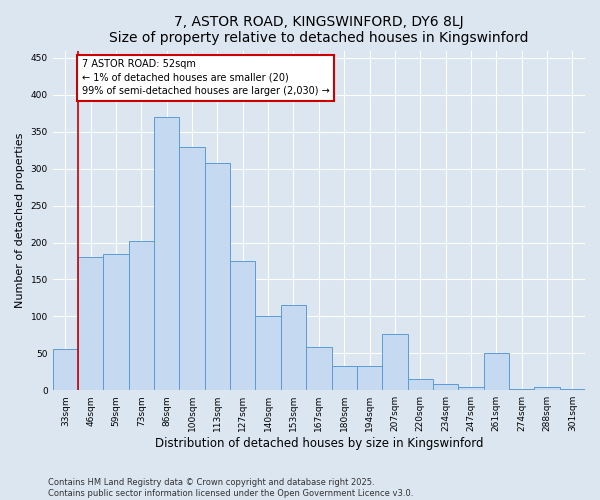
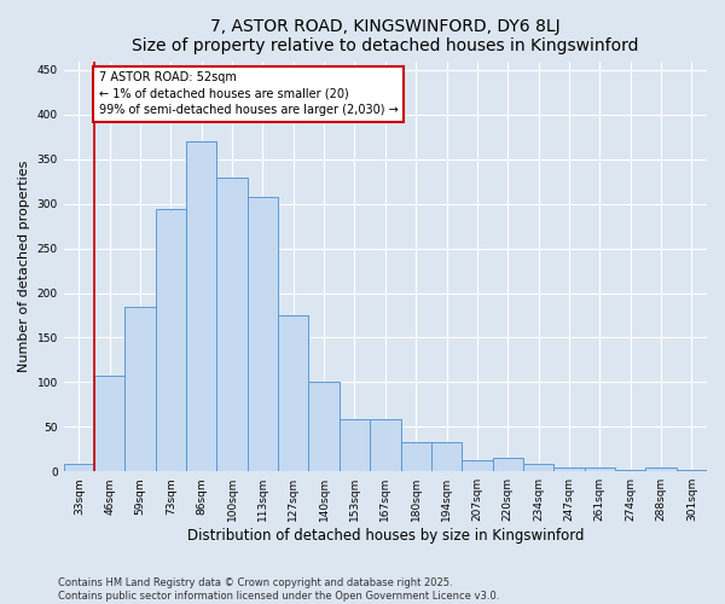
33sqm: 56 -> 8
46sqm: 180 -> 107
73sqm: 202 -> 294
153sqm: 116 -> 58
207sqm: 76 -> 13
261sqm: 50 -> 5
